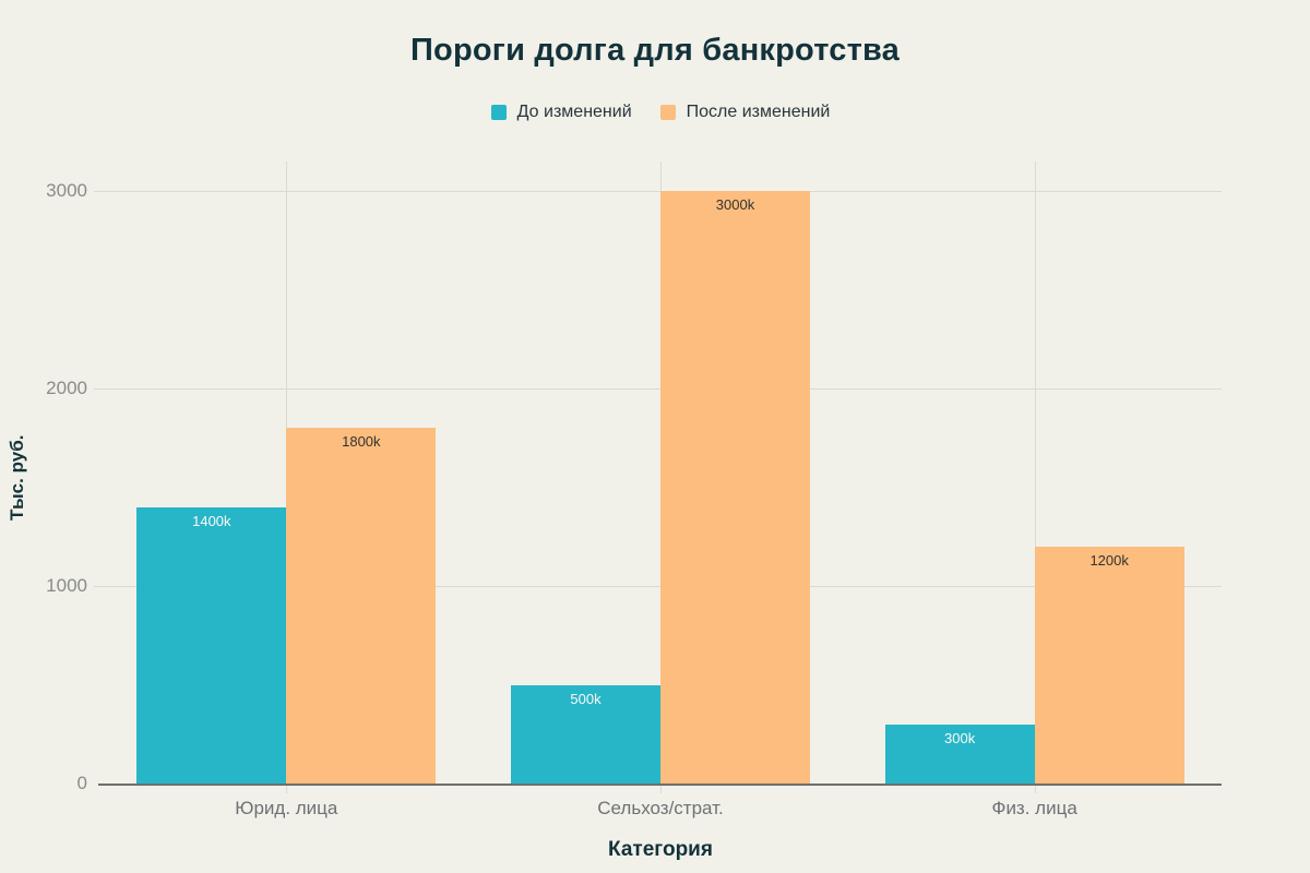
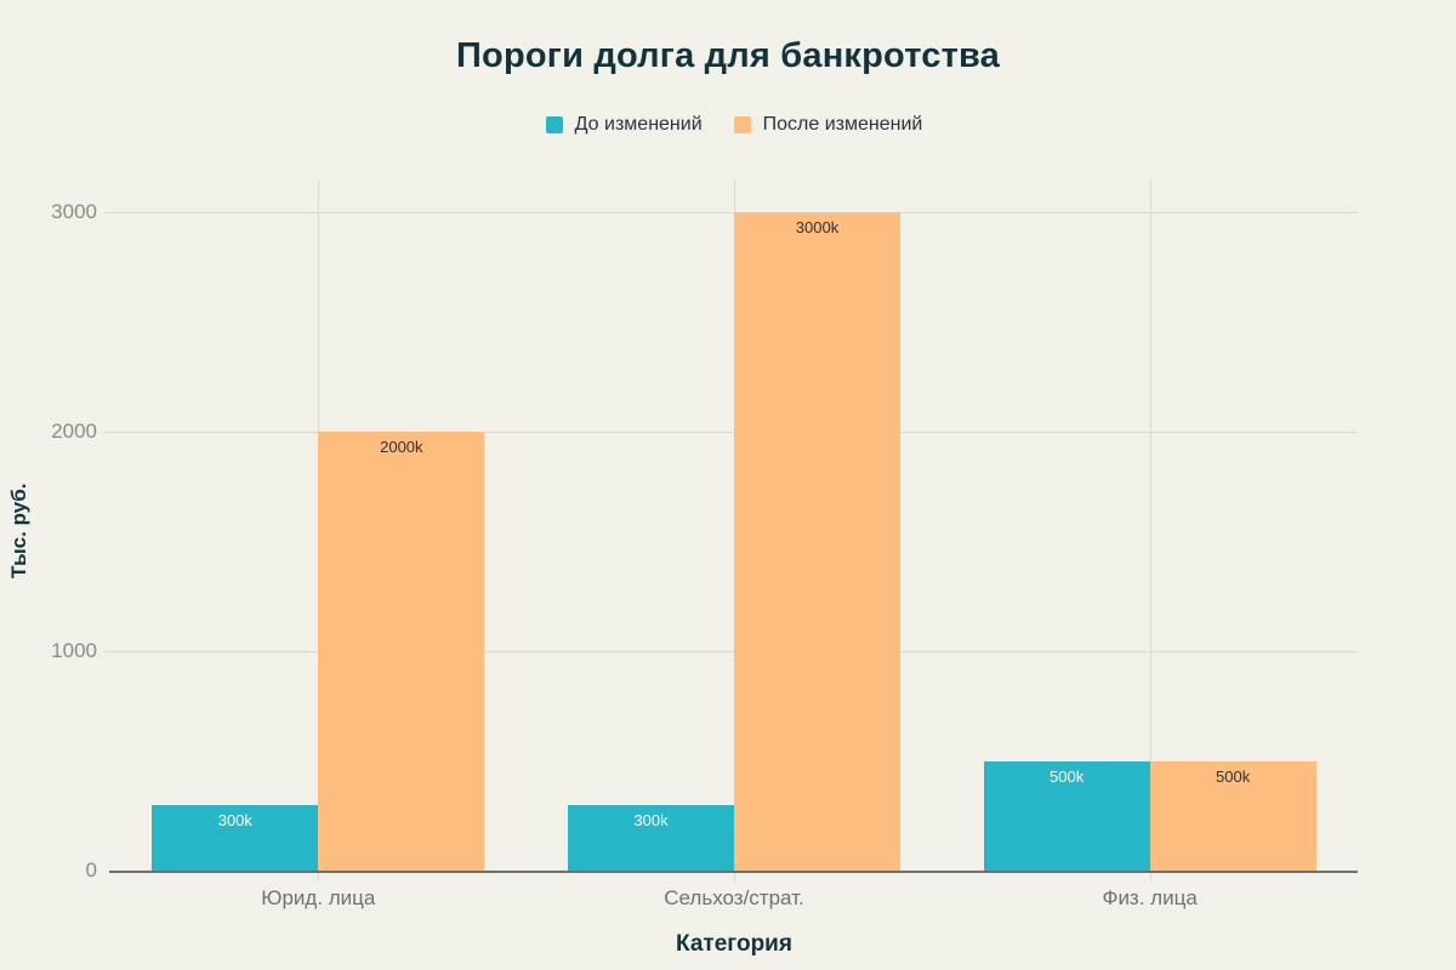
До изменений/Юрид. лица: 1400k -> 300k
После изменений/Юрид. лица: 1800k -> 2000k
До изменений/Сельхоз/страт.: 500k -> 300k
До изменений/Физ. лица: 300k -> 500k
После изменений/Физ. лица: 1200k -> 500k
